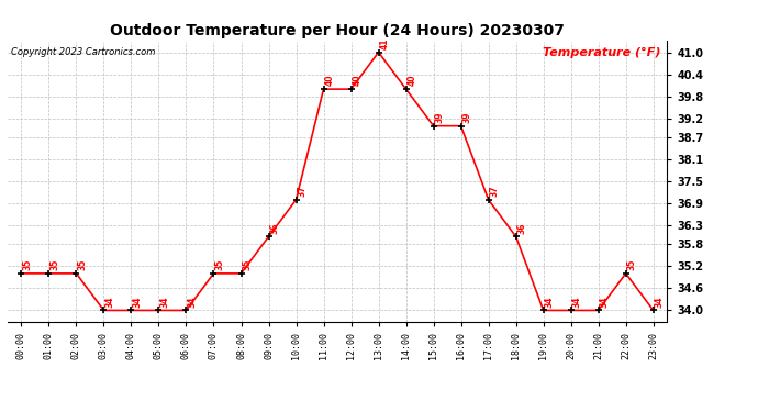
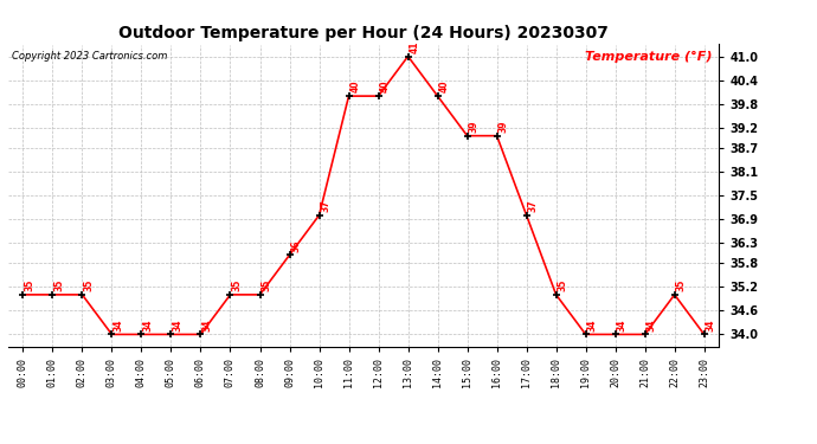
18:00: 36 -> 35
